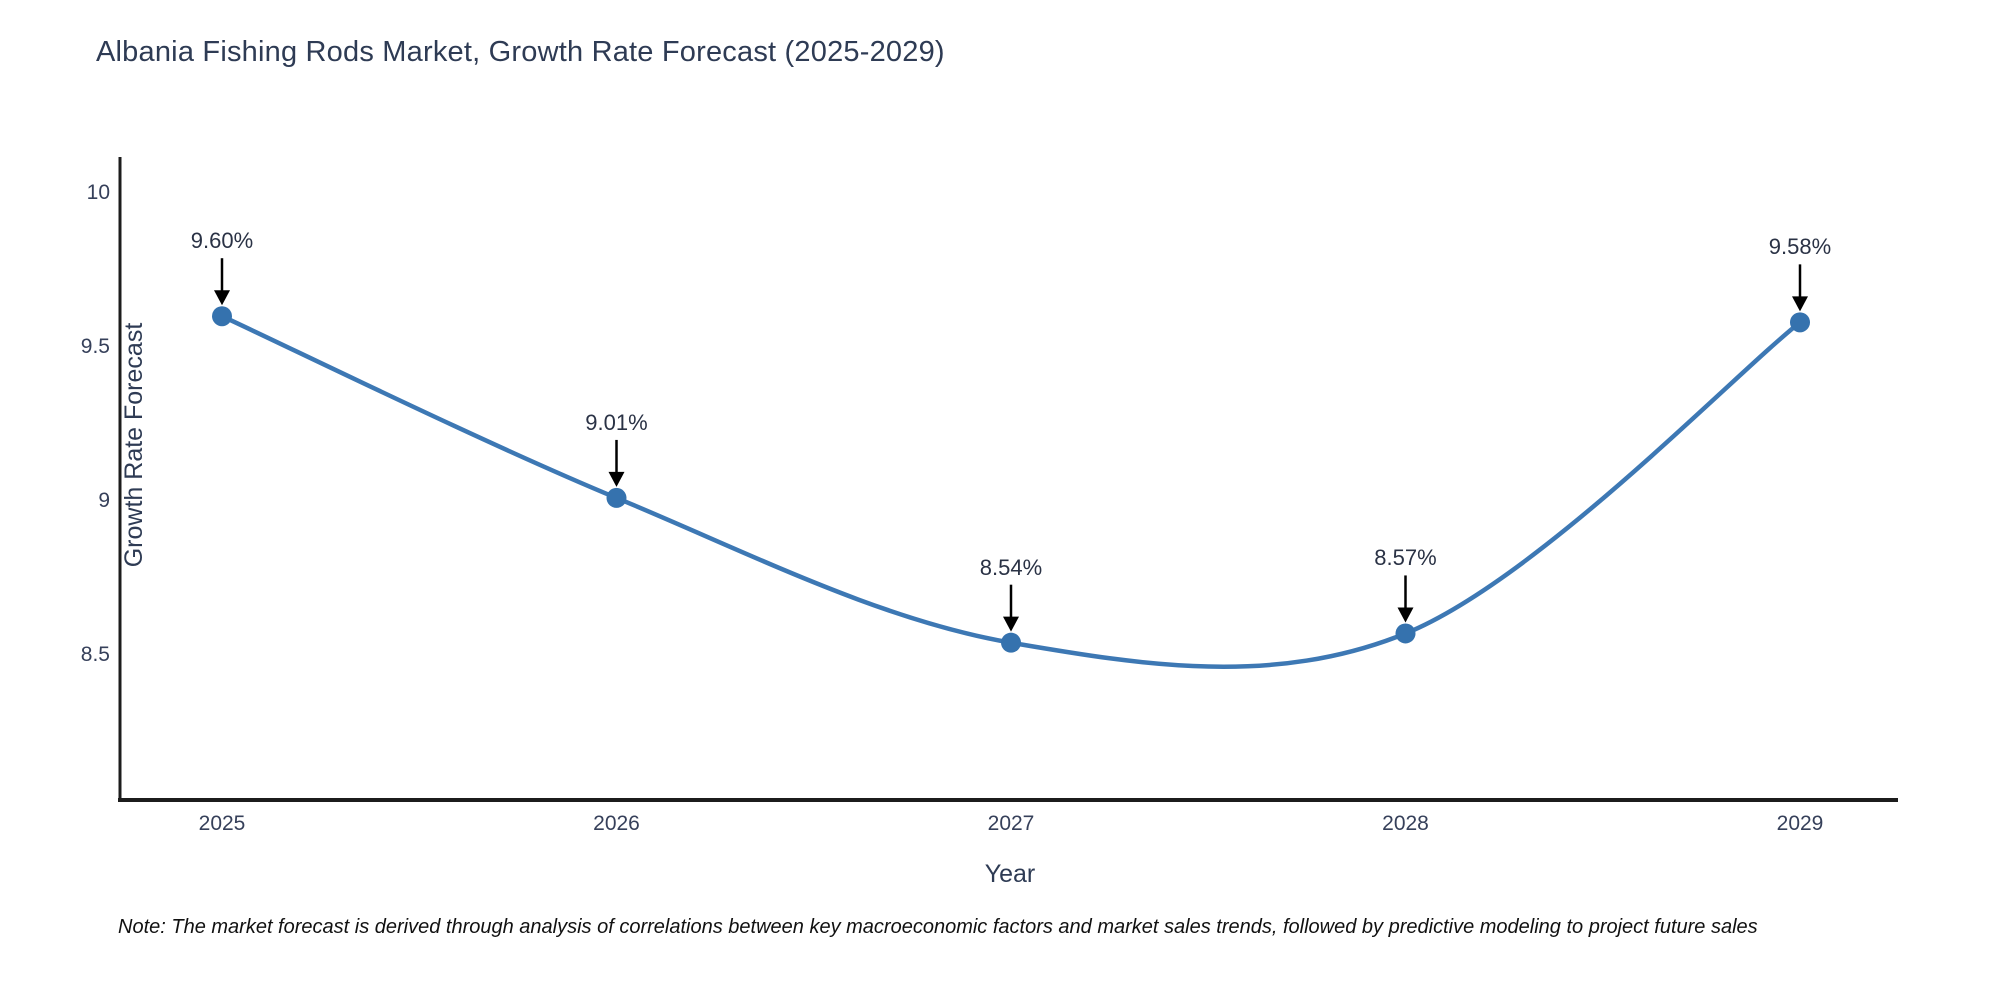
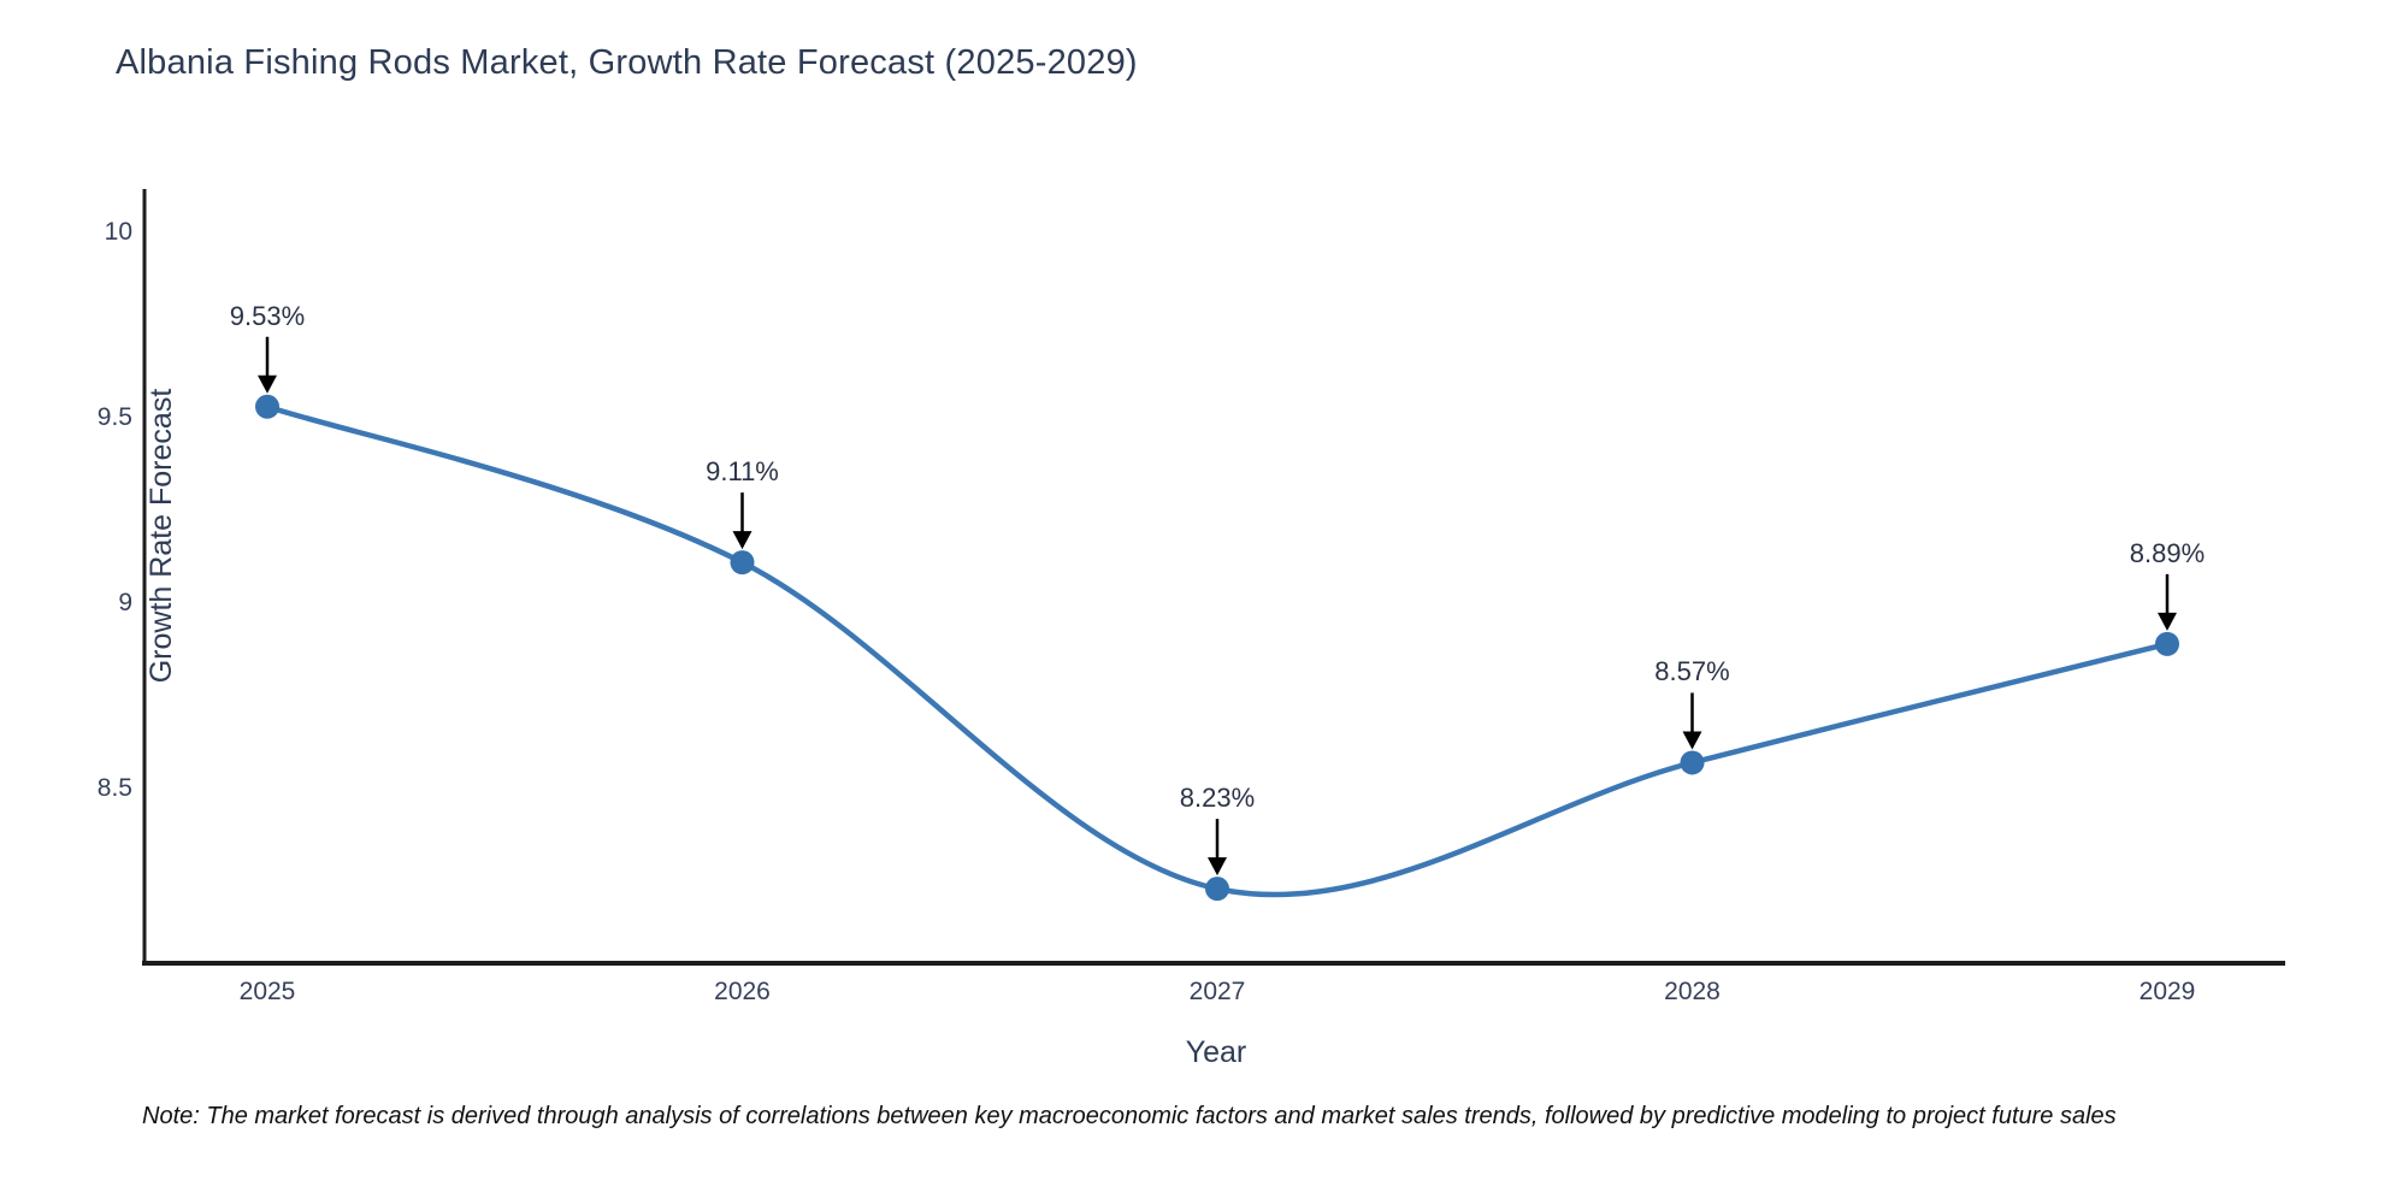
2025: 9.60% -> 9.53%
2026: 9.01% -> 9.11%
2027: 8.54% -> 8.23%
2029: 9.58% -> 8.89%
